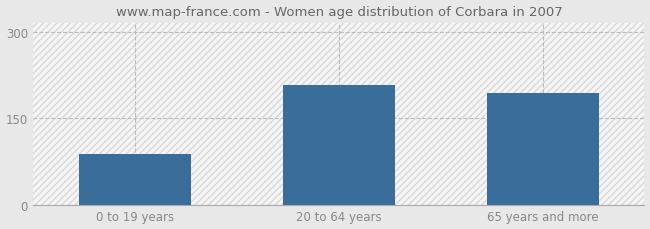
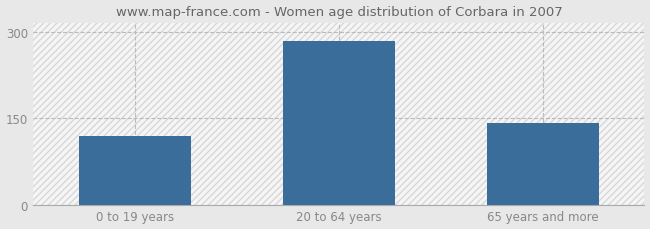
0 to 19 years: 88 -> 120
20 to 64 years: 208 -> 283
65 years and more: 194 -> 142
